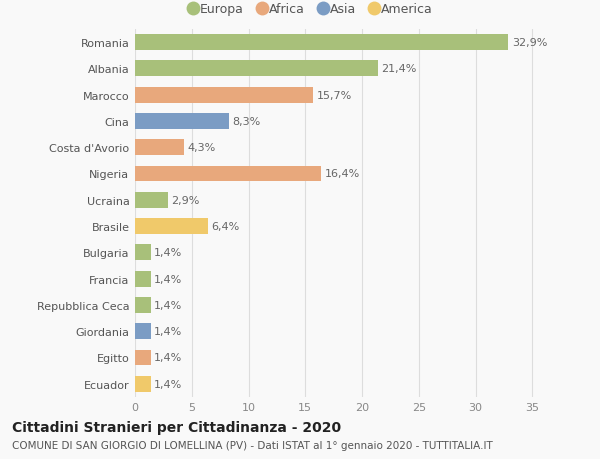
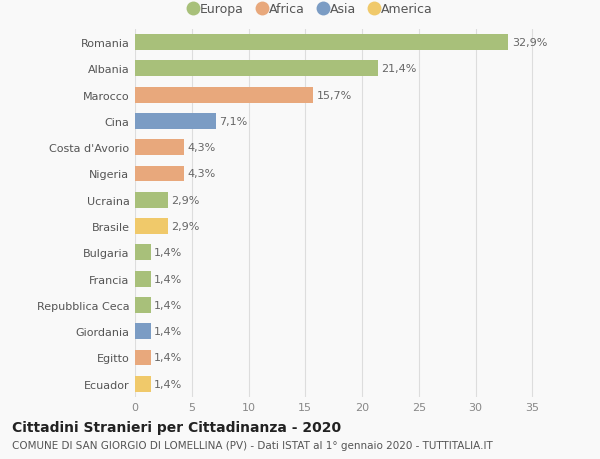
Cina: 8,3% -> 7,1%
Nigeria: 16,4% -> 4,3%
Brasile: 6,4% -> 2,9%
